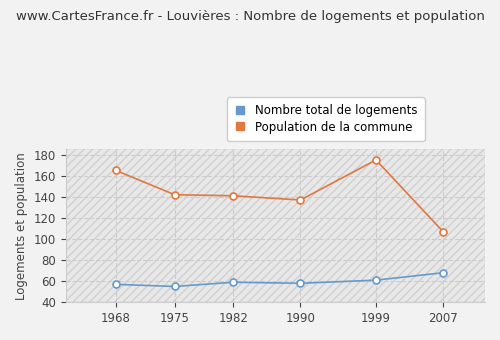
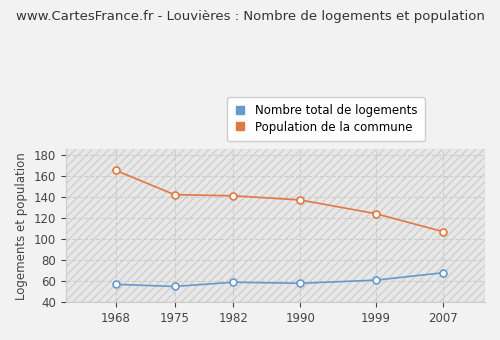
Population de la commune/1999: 175 -> 124
